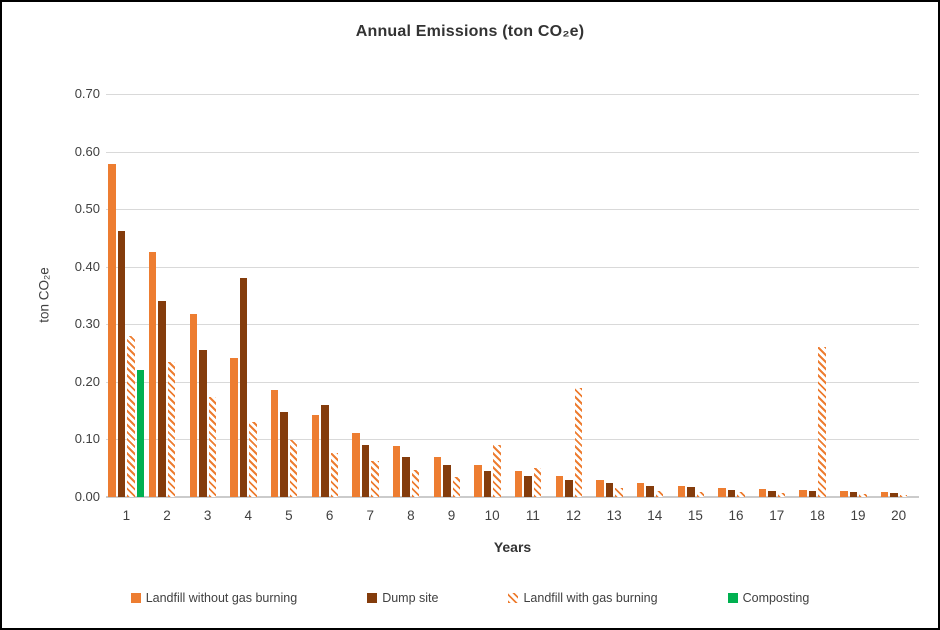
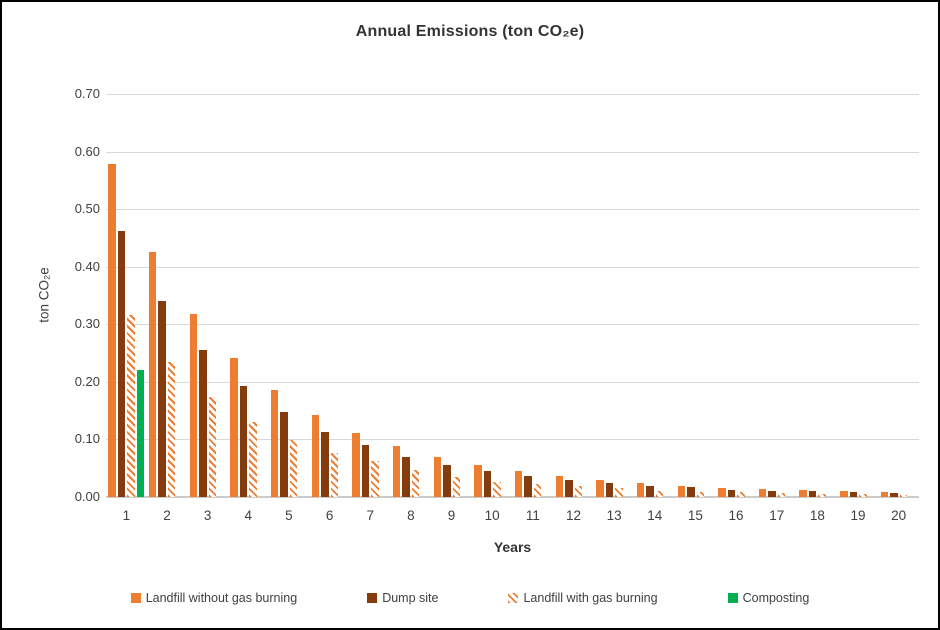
Landfill with gas burning/1: 0.28 -> 0.32
Dump site/4: 0.38 -> 0.19
Dump site/6: 0.16 -> 0.11
Landfill with gas burning/10: 0.09 -> 0.03
Landfill with gas burning/11: 0.05 -> 0.02
Landfill with gas burning/12: 0.19 -> 0.02
Landfill with gas burning/18: 0.26 -> 0.01
